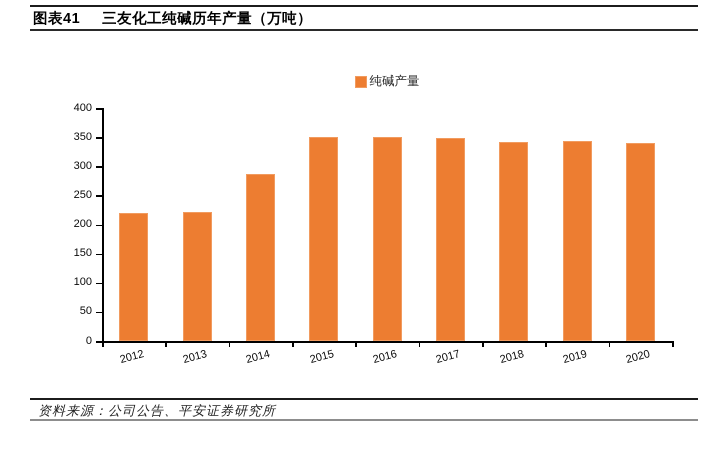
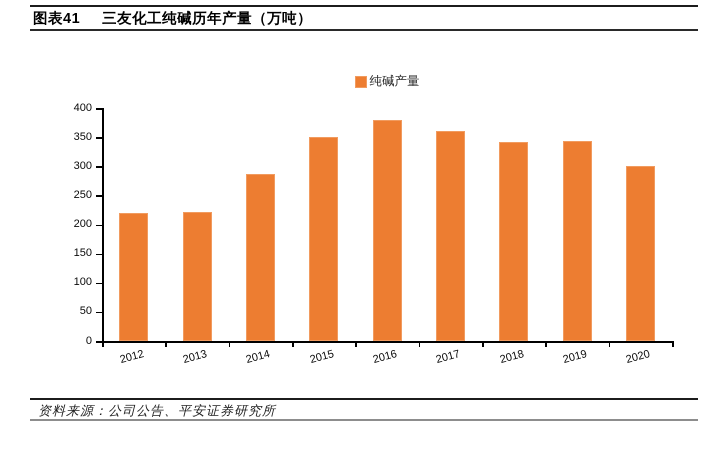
2016: 350 -> 380
2017: 350 -> 360
2020: 340 -> 300
